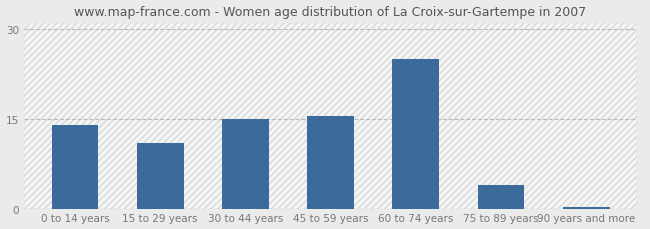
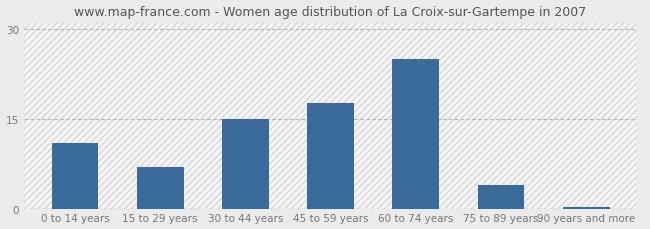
0 to 14 years: 14.0 -> 11.0
15 to 29 years: 11.0 -> 7.0
45 to 59 years: 15.5 -> 17.6
